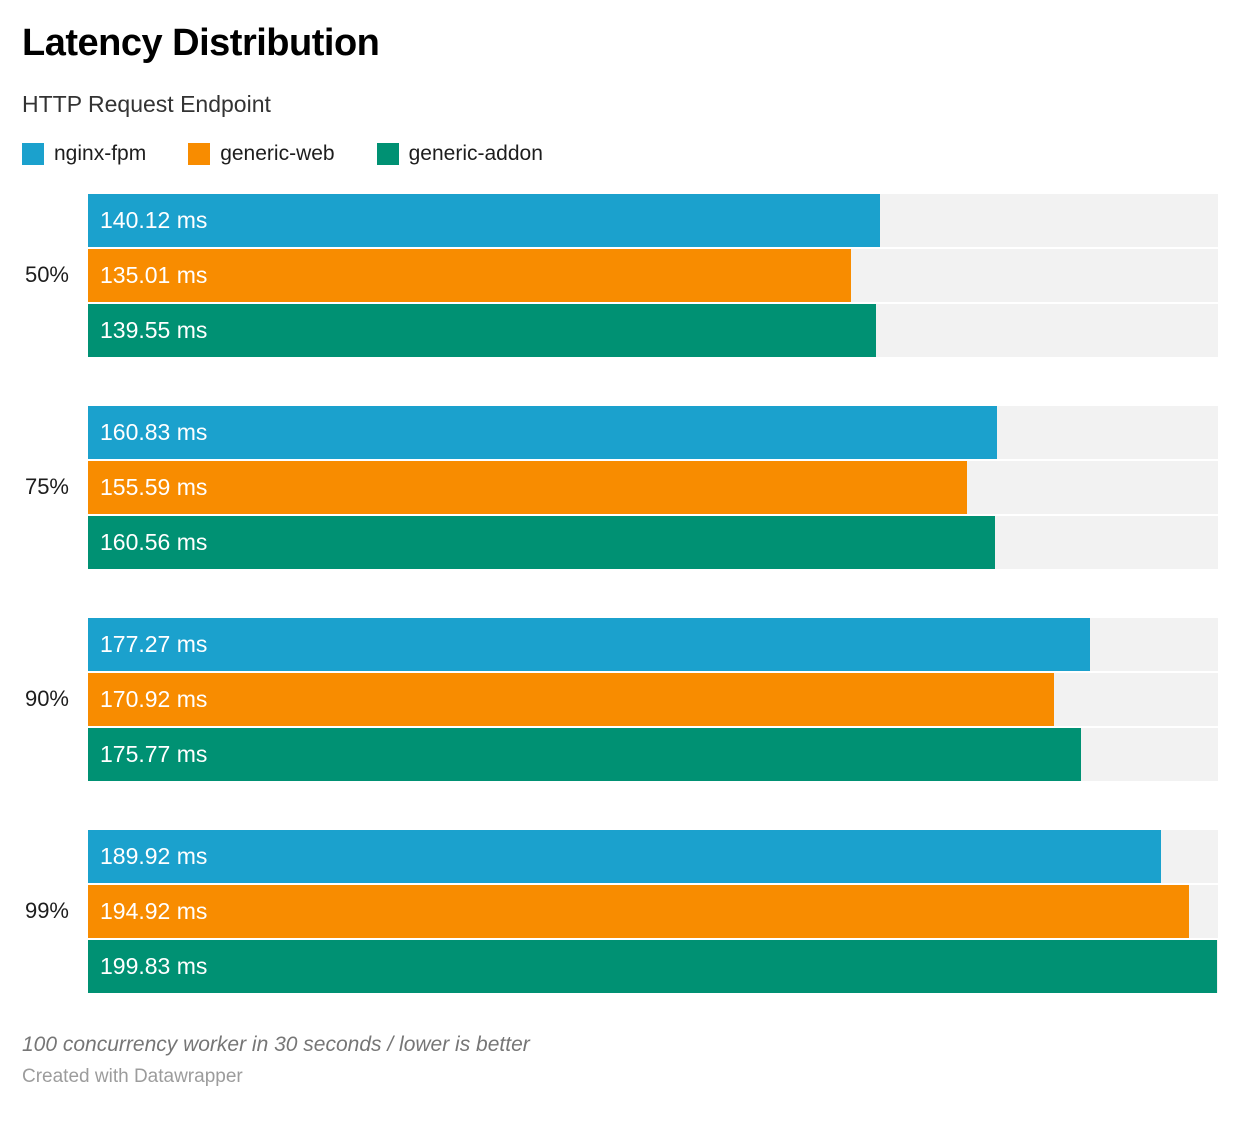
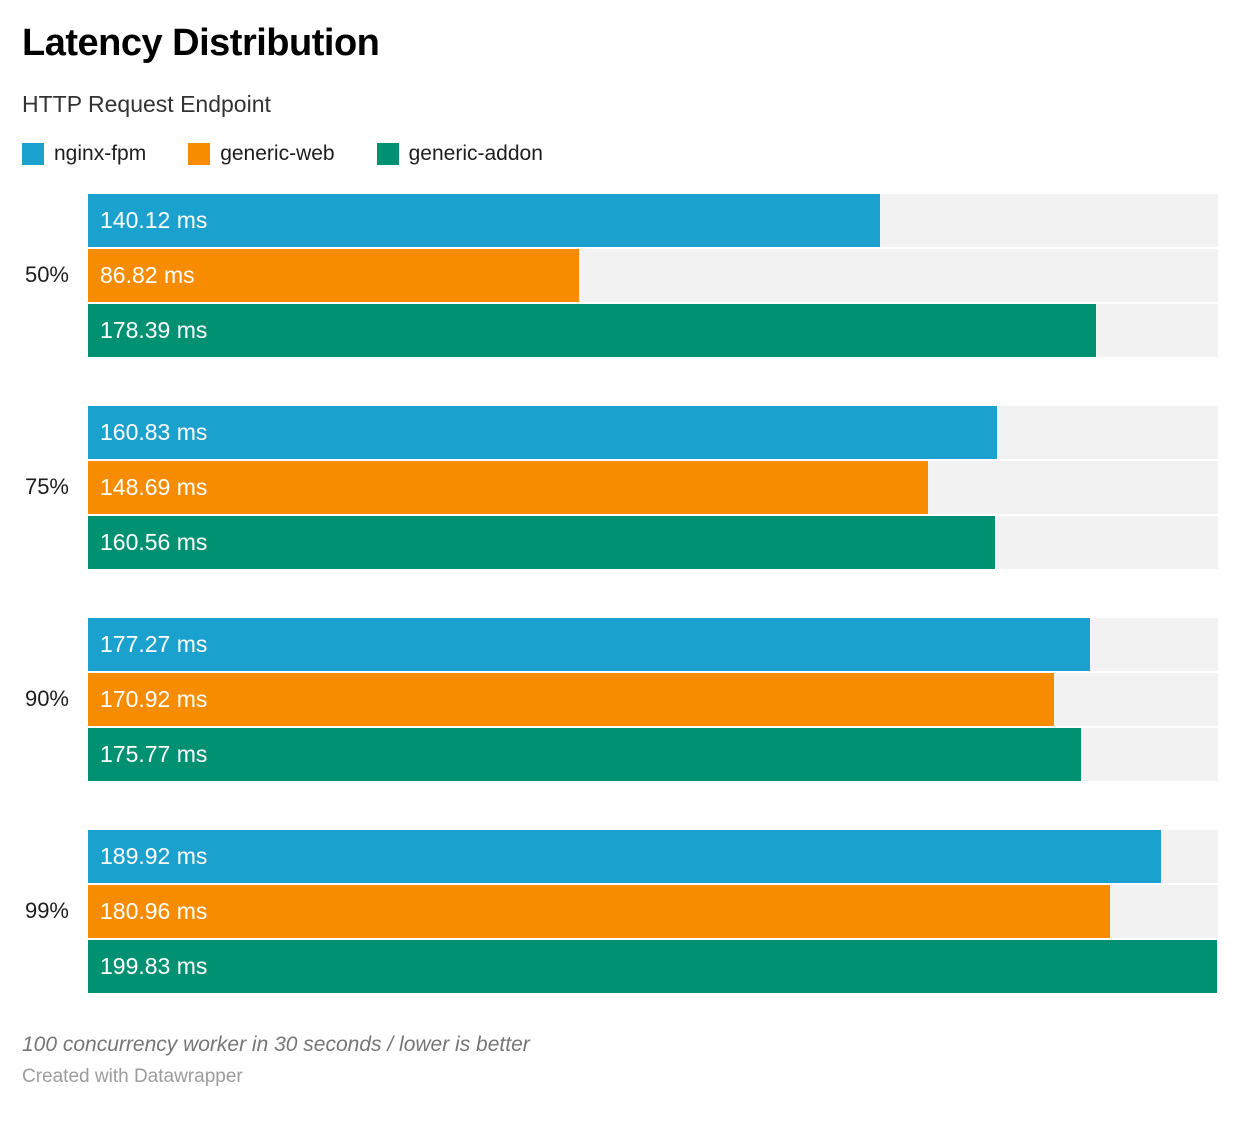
generic-web/50%: 135.01 -> 86.82
generic-addon/50%: 139.55 -> 178.39
generic-web/75%: 155.59 -> 148.69
generic-web/99%: 194.92 -> 180.96
